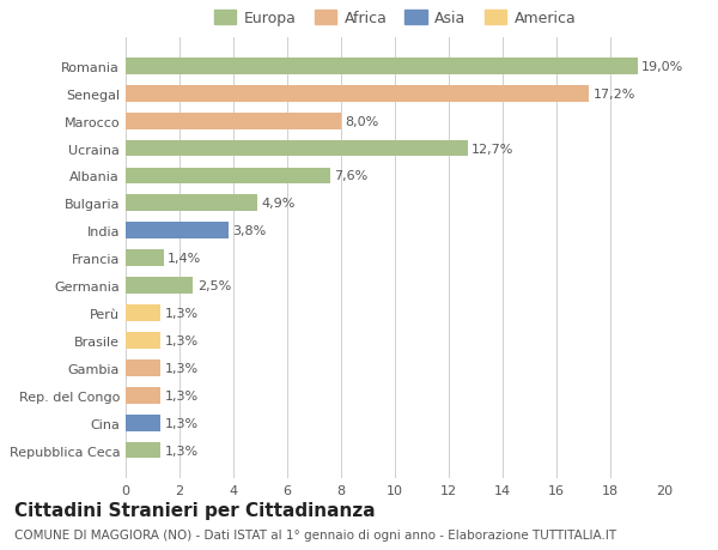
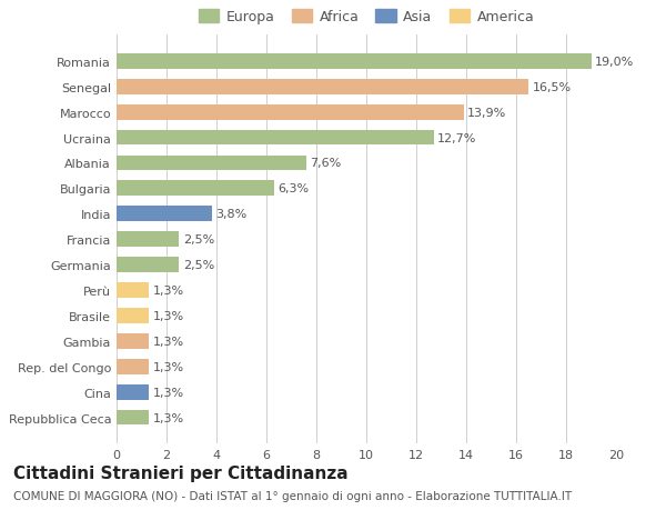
Senegal: 17,2% -> 16,5%
Marocco: 8,0% -> 13,9%
Bulgaria: 4,9% -> 6,3%
Francia: 1,4% -> 2,5%
